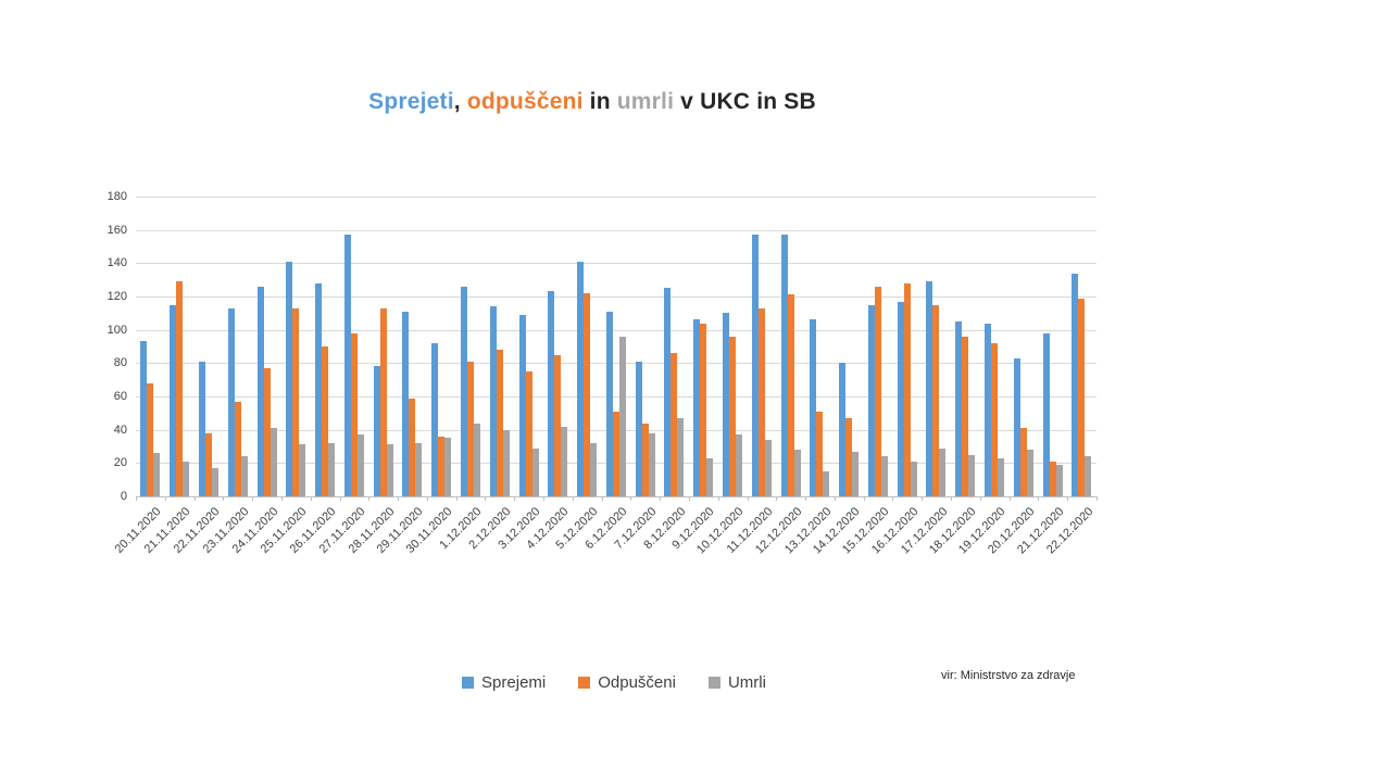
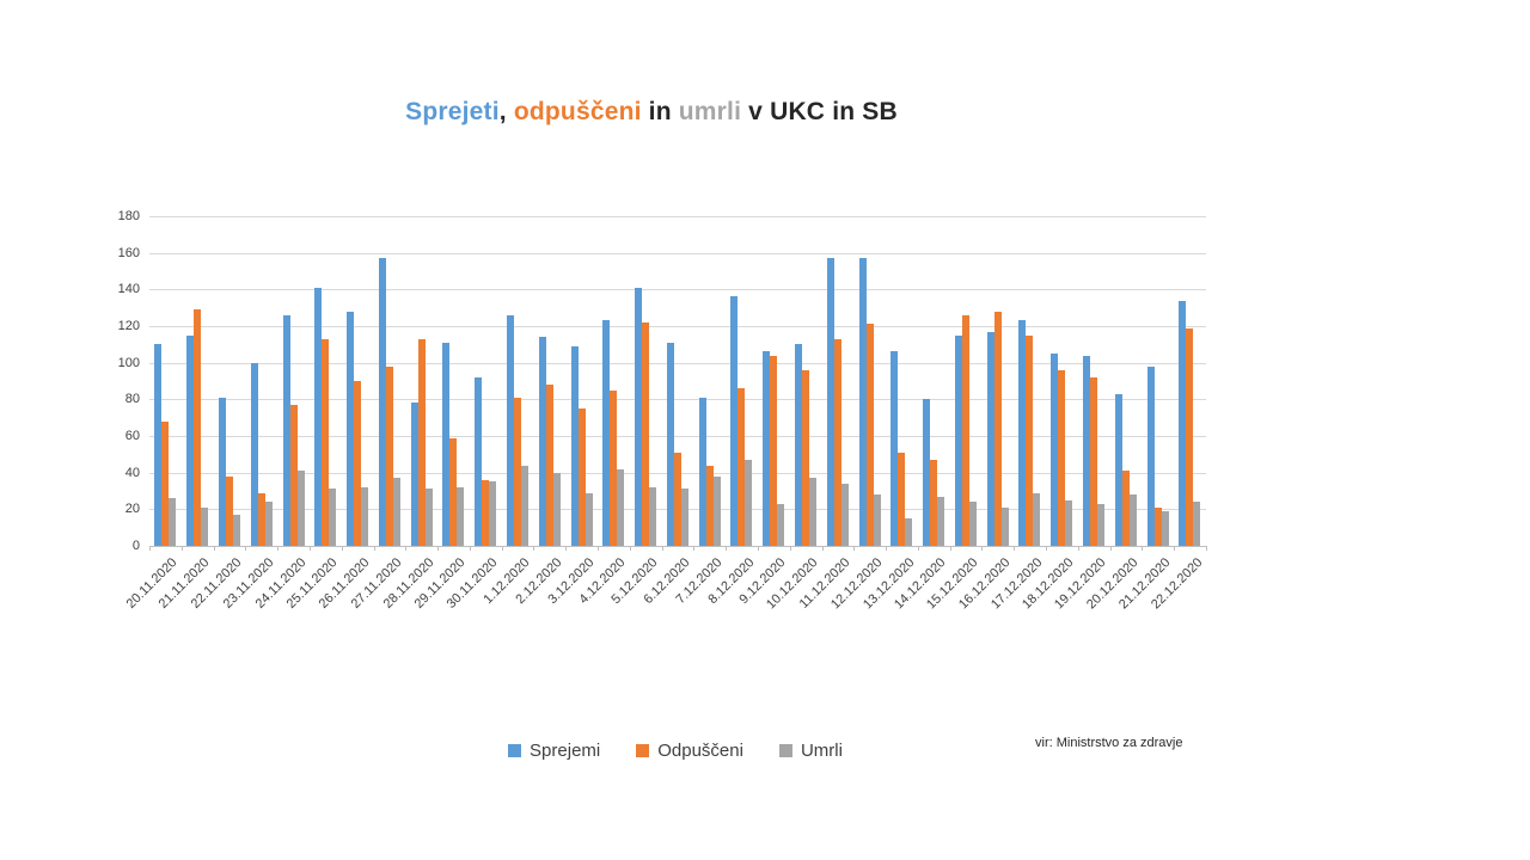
Sprejemi/20.11.2020: 93 -> 110
Sprejemi/23.11.2020: 113 -> 100
Odpuščeni/23.11.2020: 57 -> 29
Umrli/6.12.2020: 96 -> 31
Sprejemi/8.12.2020: 125 -> 136
Sprejemi/17.12.2020: 129 -> 123
